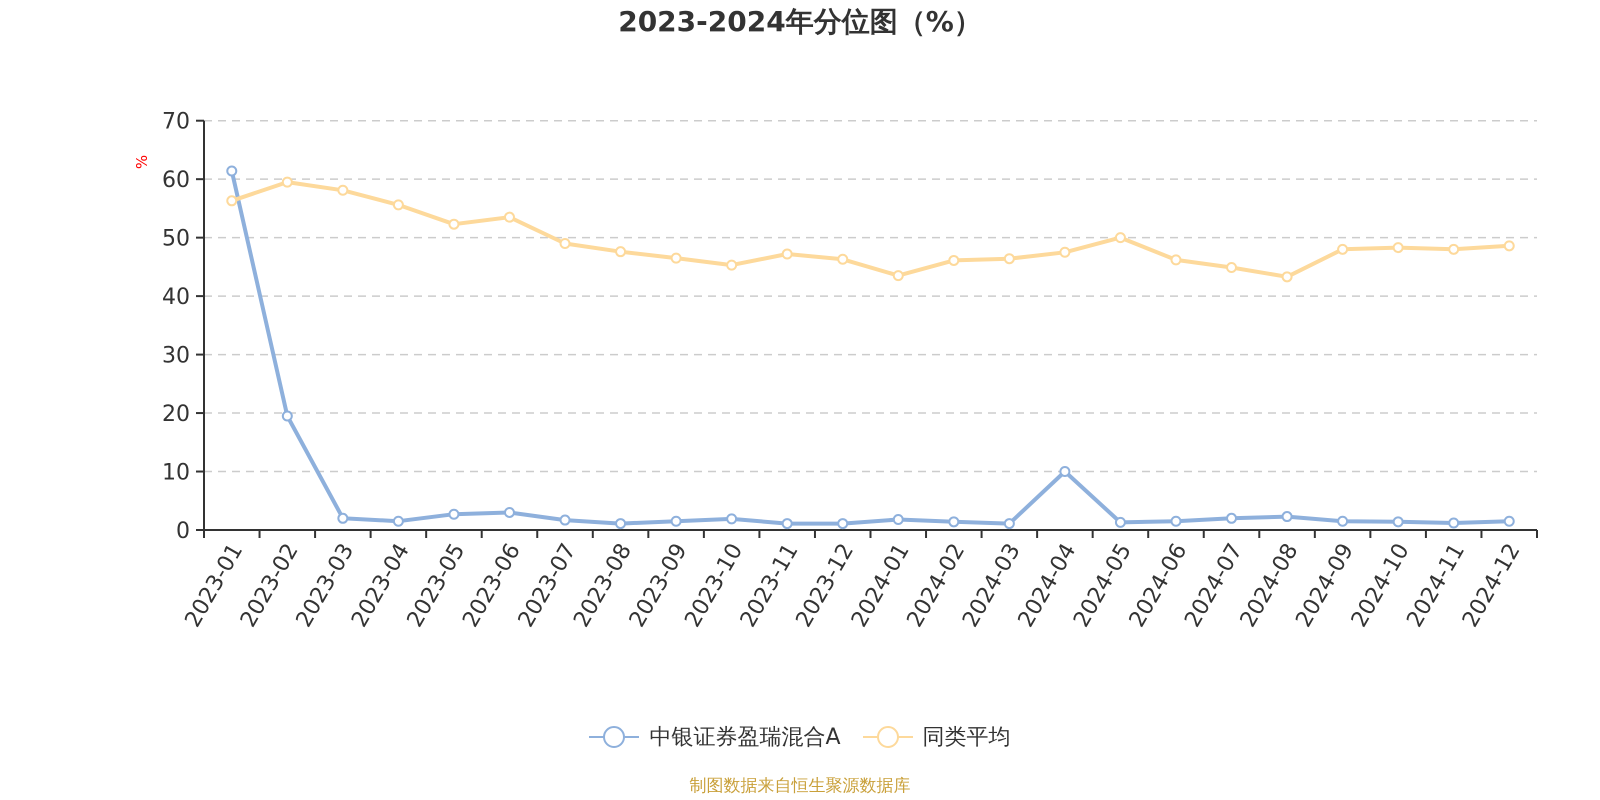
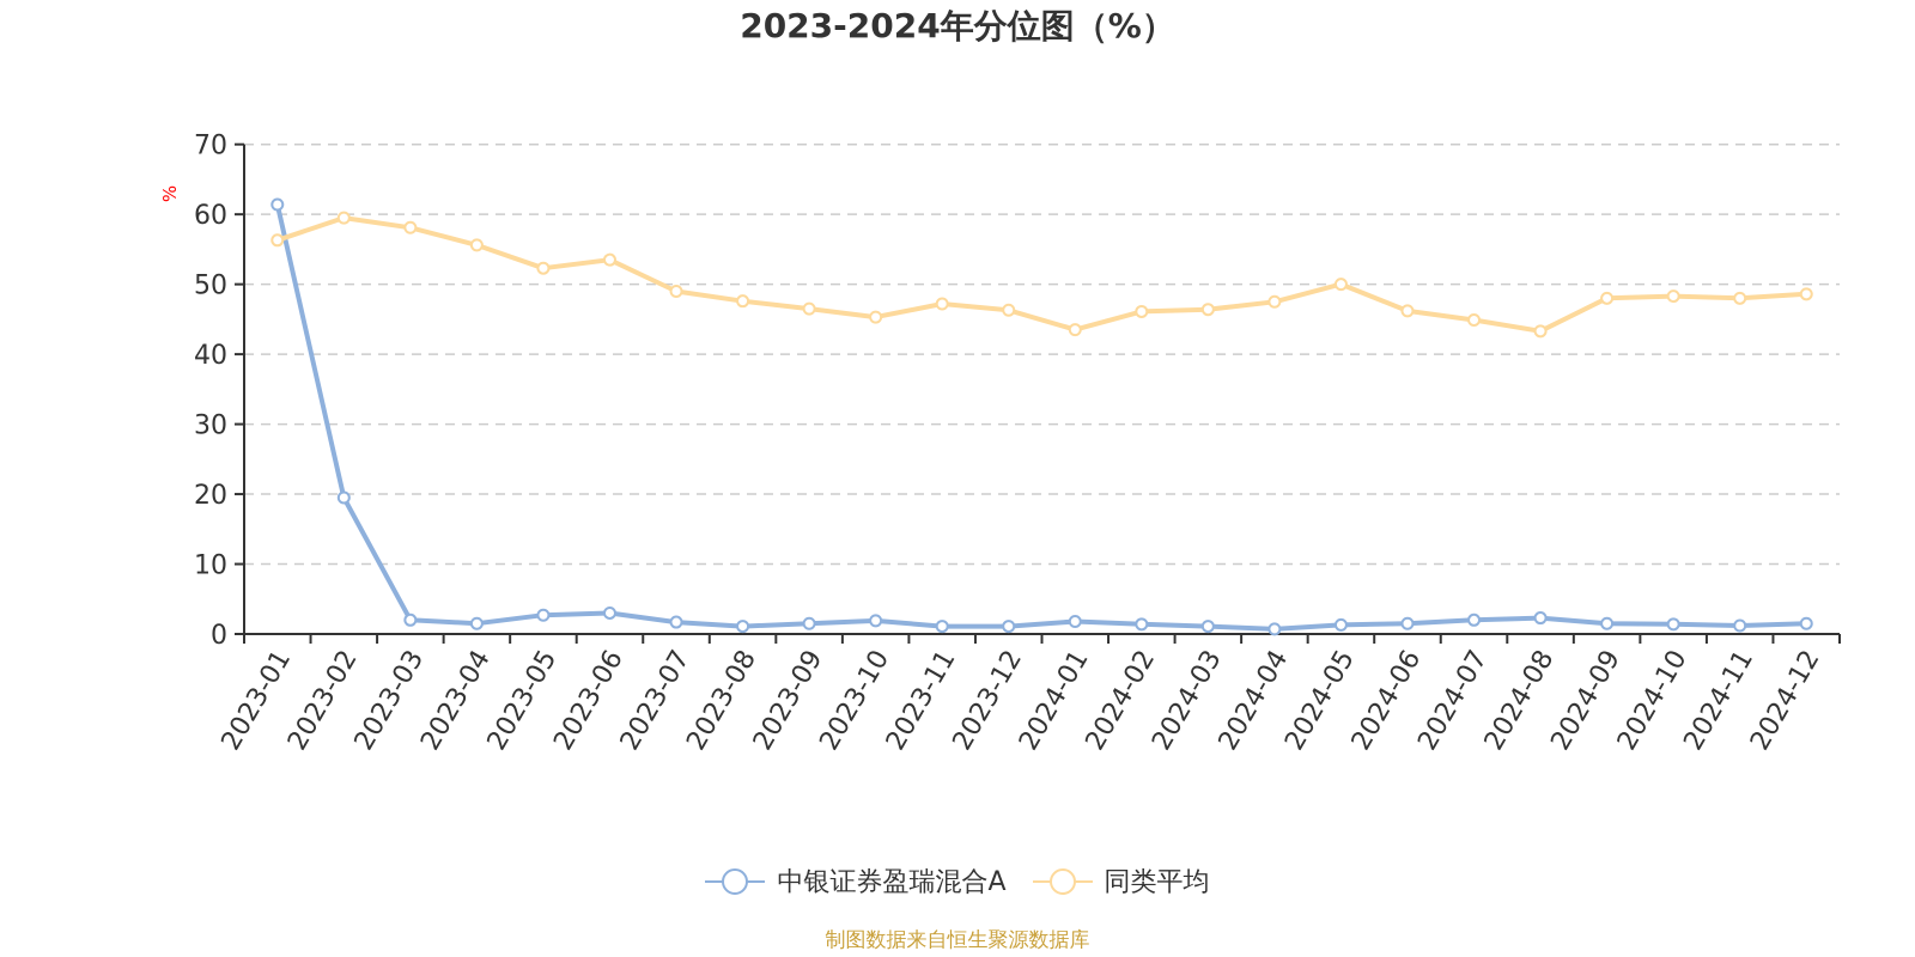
中银证券盈瑞混合A/2024-04: 10 -> 1
